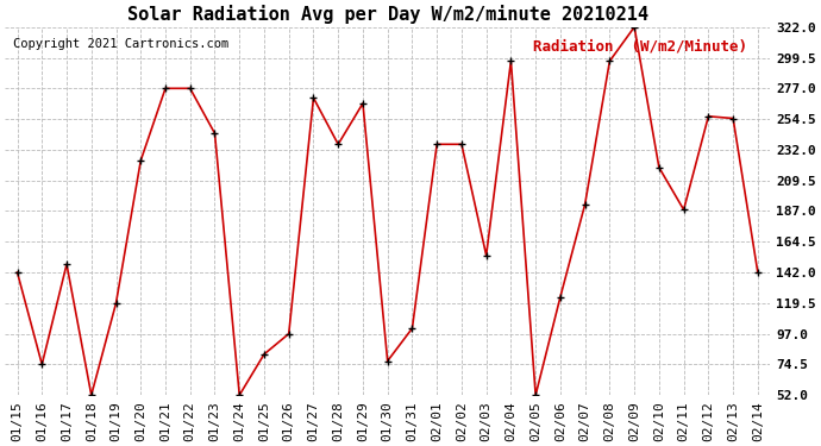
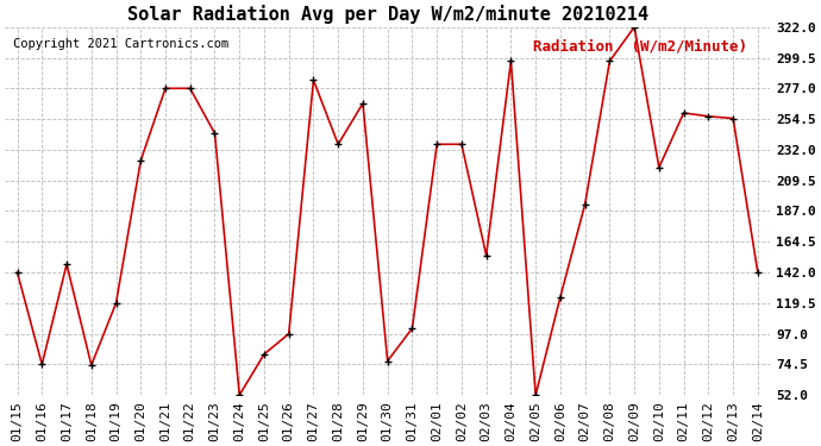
01/18: 52 -> 74
01/27: 270 -> 283
02/11: 188 -> 259
